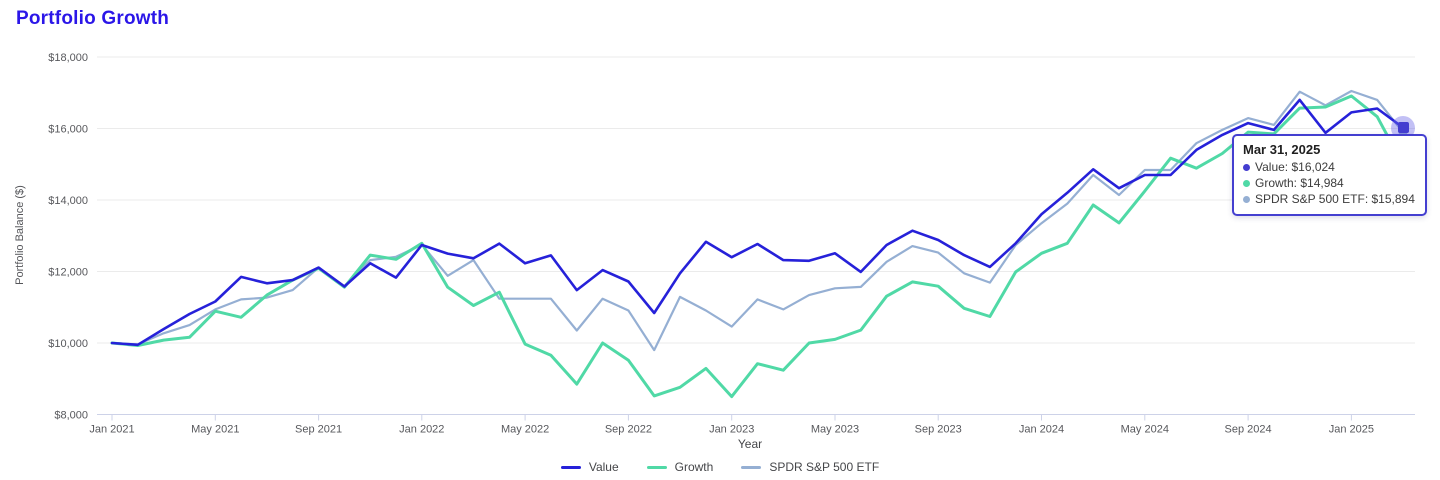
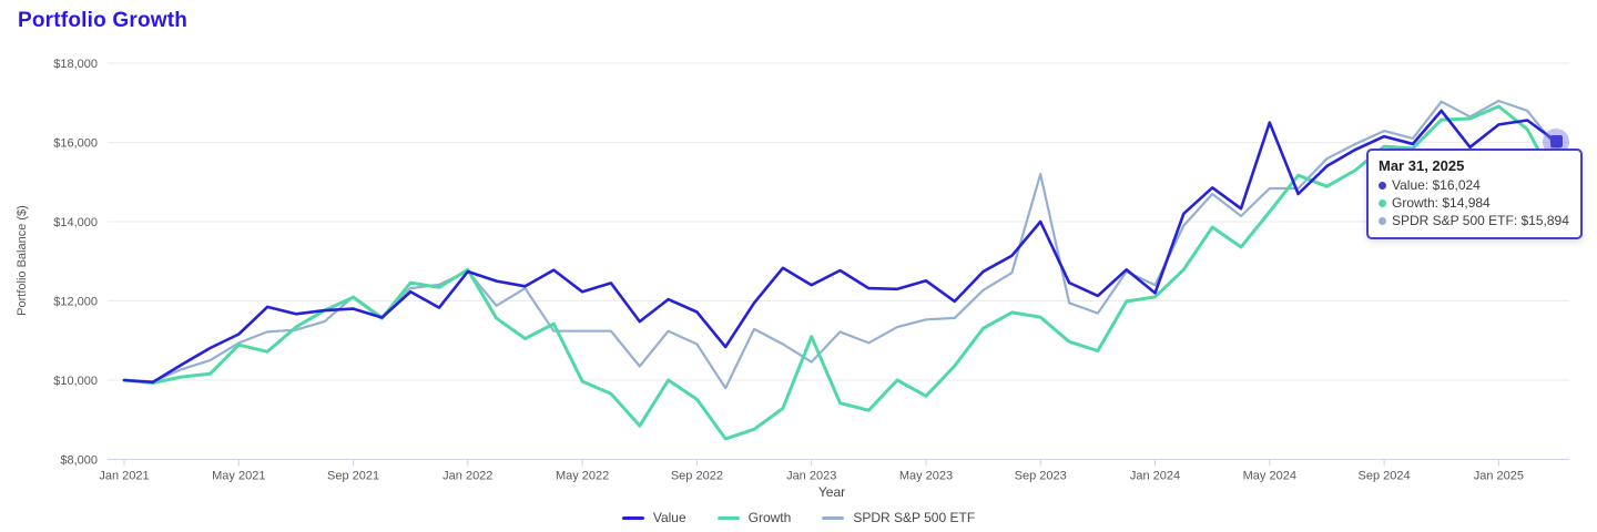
Value/Sep 2021: $12100 -> $11800
Growth/Jan 2023: $8500 -> $11100
Growth/May 2023: $10100 -> $9600
Value/Sep 2023: $12900 -> $14000
SPDR S&P 500 ETF/Sep 2023: $12500 -> $15200
Value/Jan 2024: $13600 -> $12200
Growth/Jan 2024: $12500 -> $12100
SPDR S&P 500 ETF/Jan 2024: $13400 -> $12400
Value/May 2024: $14700 -> $16500
